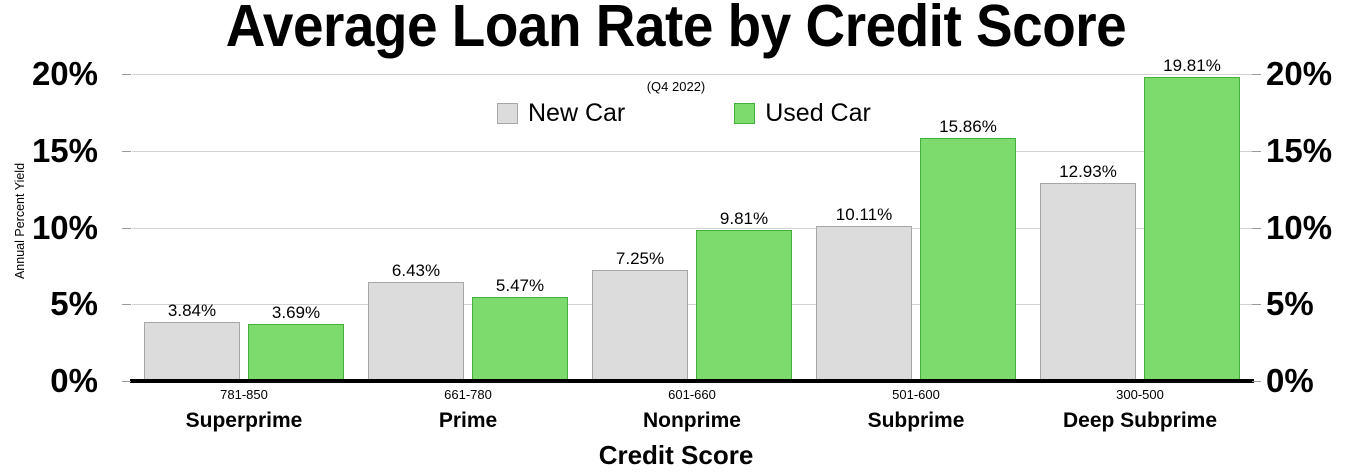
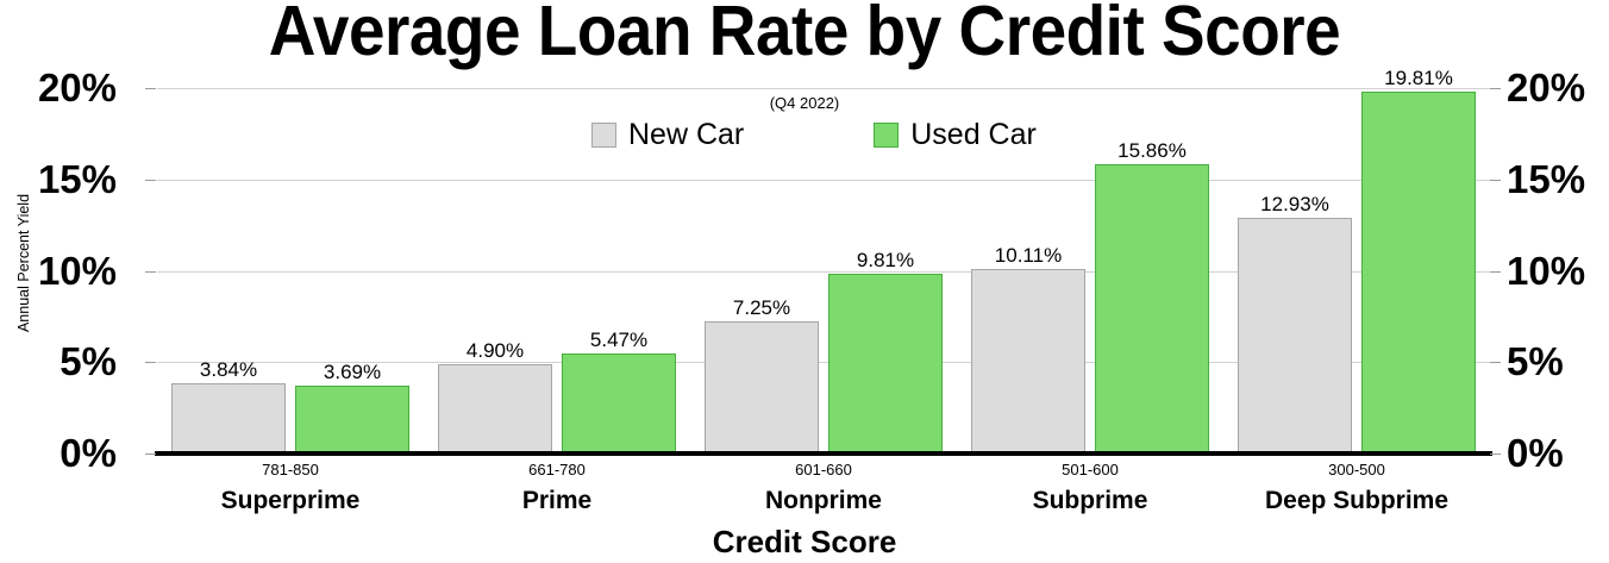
New Car/Prime: 6.43% -> 4.90%
